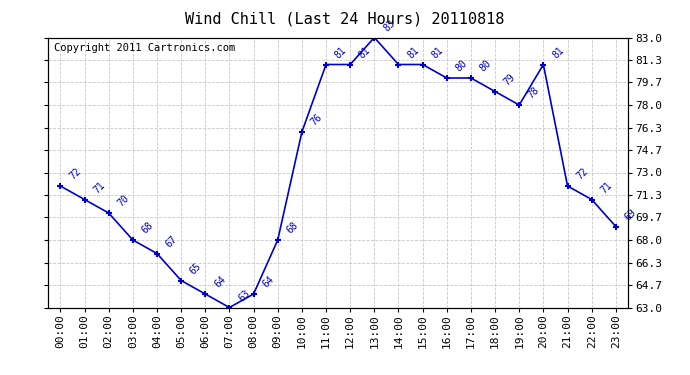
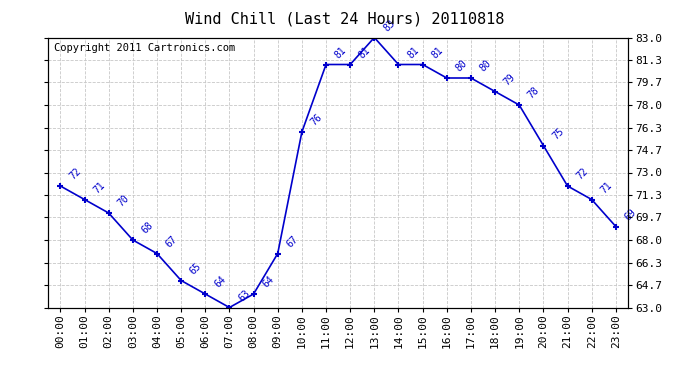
09:00: 68 -> 67
20:00: 81 -> 75
